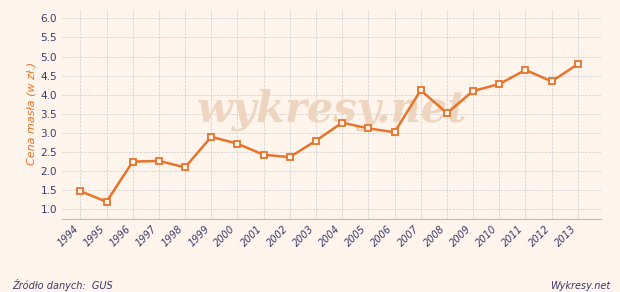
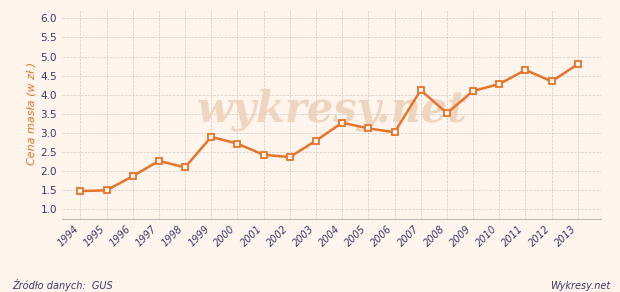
1995: 1.20 -> 1.50
1996: 2.25 -> 1.87
